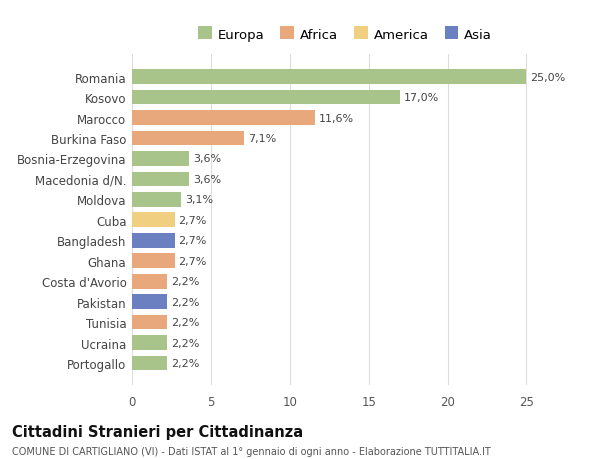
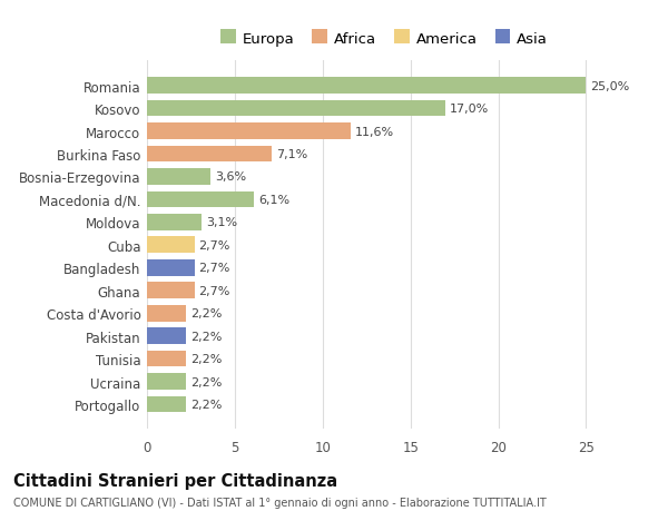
Macedonia d/N.: 3,6% -> 6,1%
